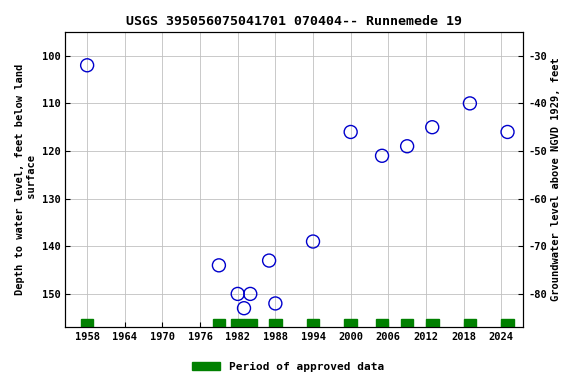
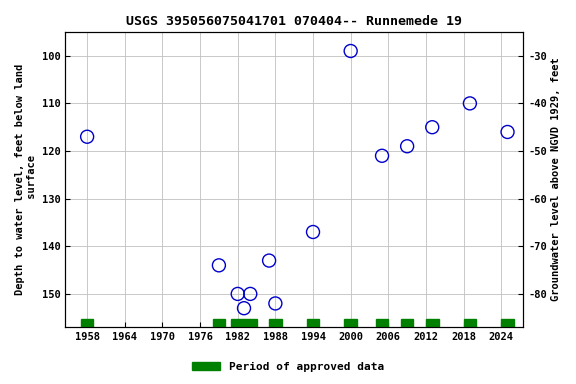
1958: 102 -> 117
1994: 139 -> 137
2000: 116 -> 99
